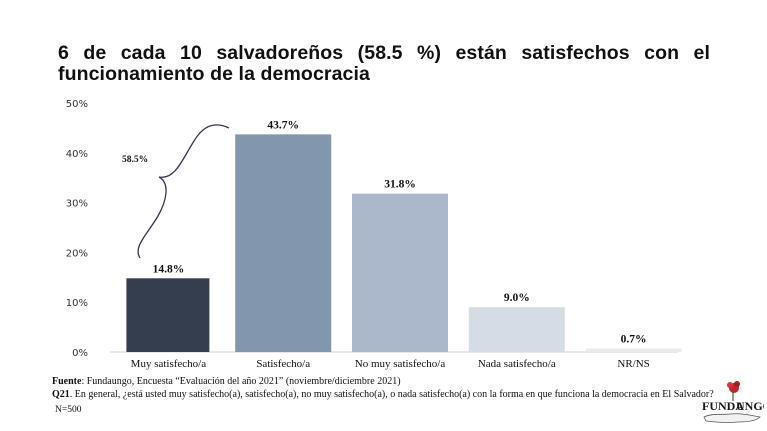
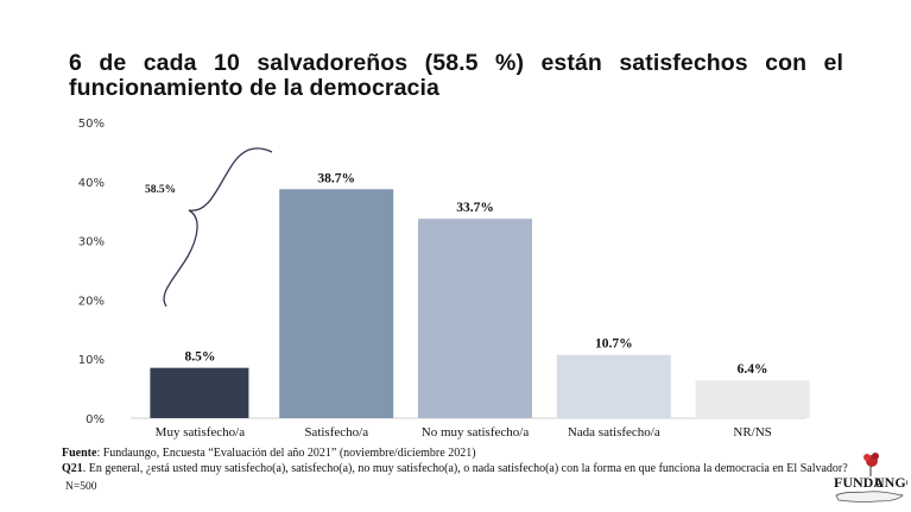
Muy satisfecho/a: 14.8% -> 8.5%
Satisfecho/a: 43.7% -> 38.7%
No muy satisfecho/a: 31.8% -> 33.7%
Nada satisfecho/a: 9.0% -> 10.7%
NR/NS: 0.7% -> 6.4%
